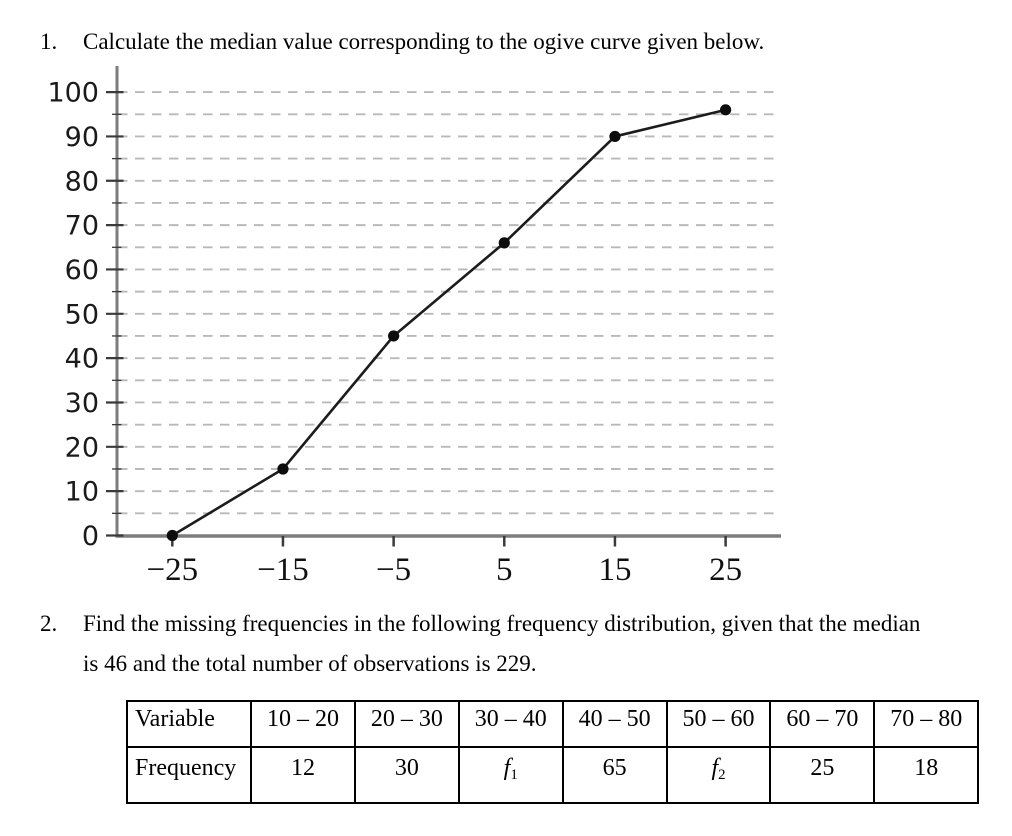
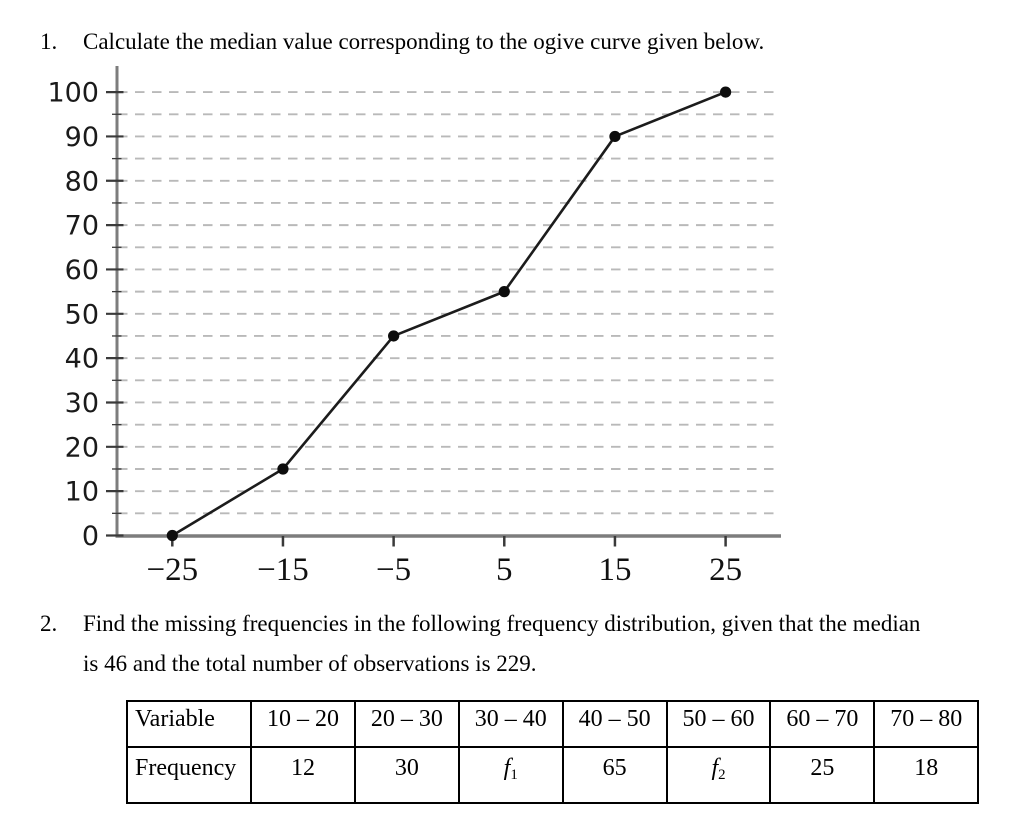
5: 66 -> 55
25: 96 -> 100
